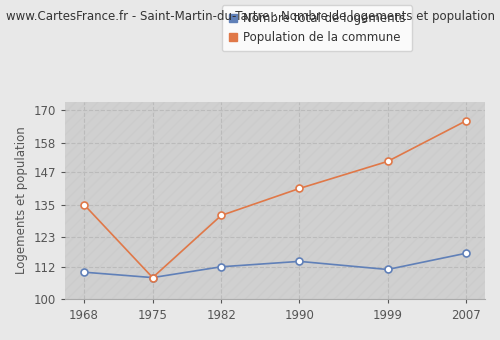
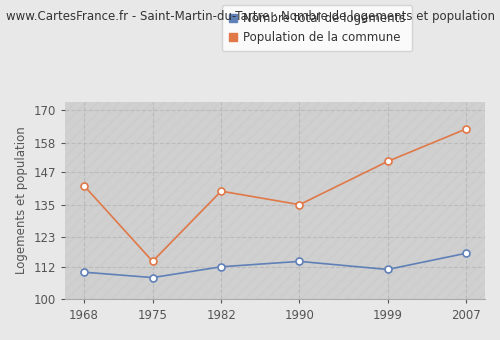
Population de la commune/1968: 135 -> 142
Population de la commune/1975: 108 -> 114
Population de la commune/1982: 131 -> 140
Population de la commune/1990: 141 -> 135
Population de la commune/2007: 166 -> 163
